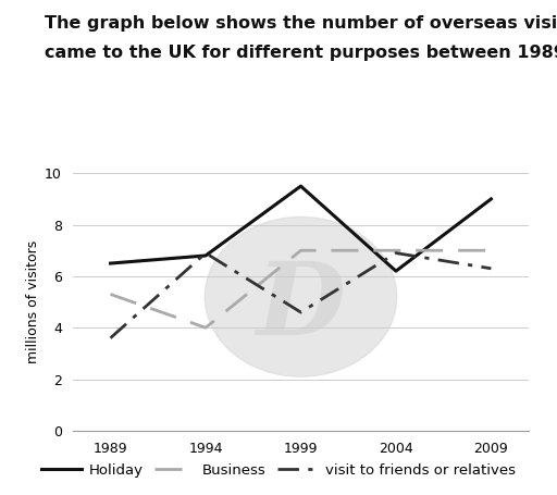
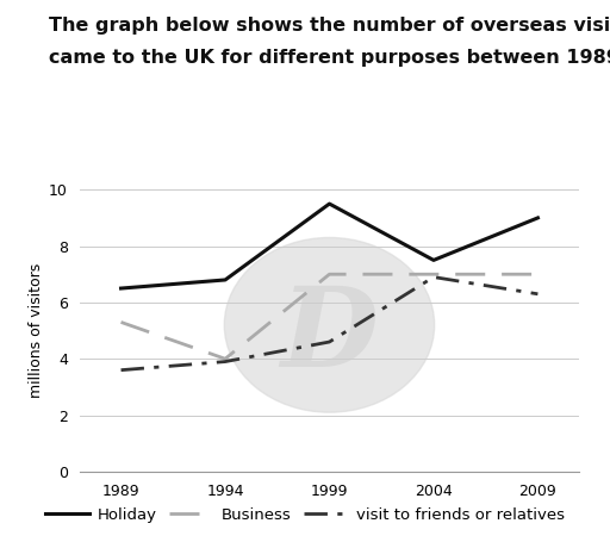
visit to friends or relatives/1994: 6.9 -> 3.9
Holiday/2004: 6.2 -> 7.5
